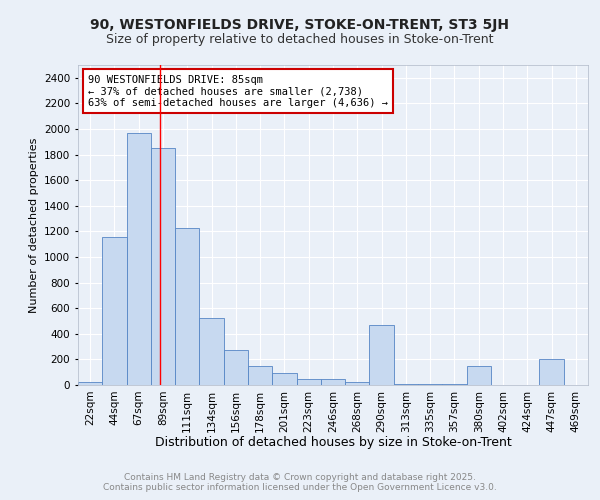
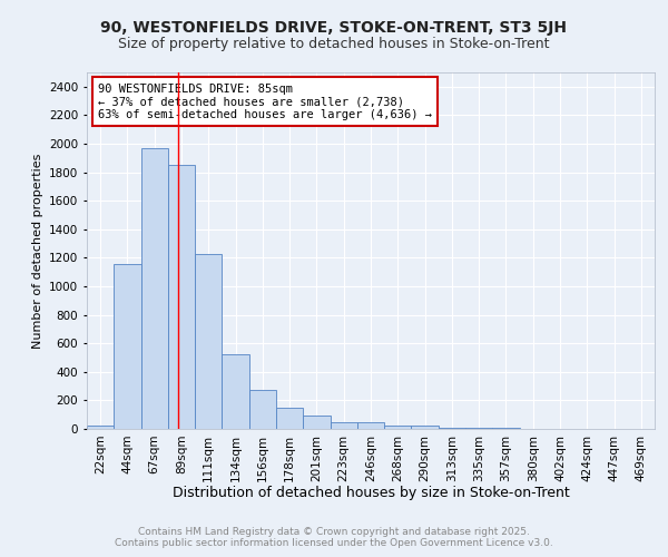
290sqm: 470 -> 20
380sqm: 150 -> 0
447sqm: 200 -> 0
